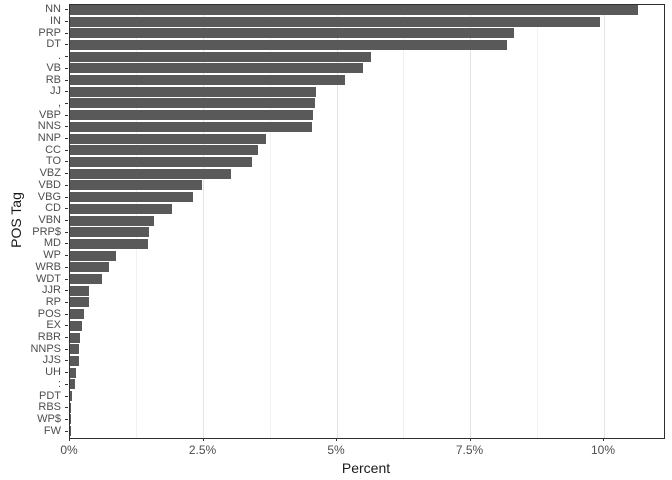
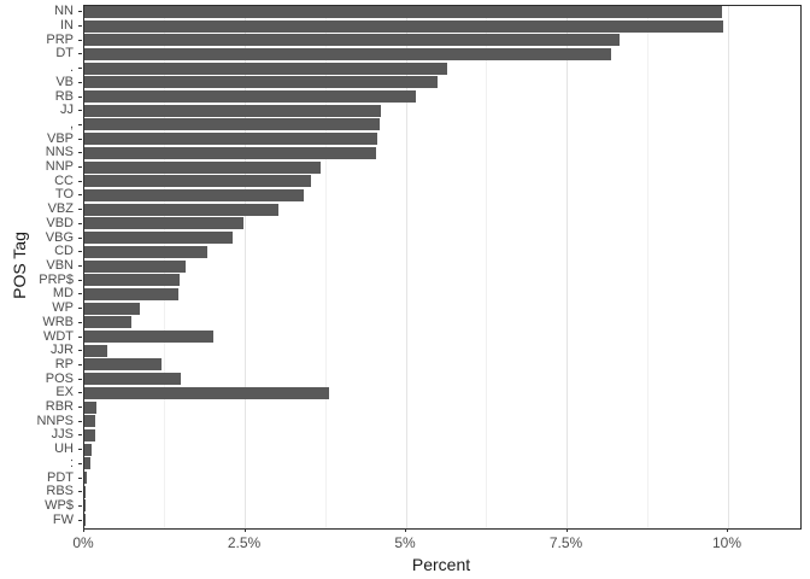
NN: 10.6% -> 9.9%
WDT: 0.6% -> 2.0%
RP: 0.4% -> 1.2%
POS: 0.3% -> 1.5%
EX: 0.2% -> 3.8%
